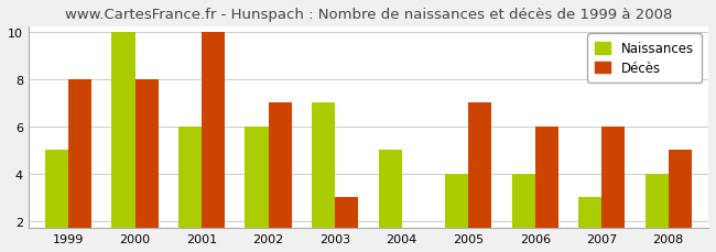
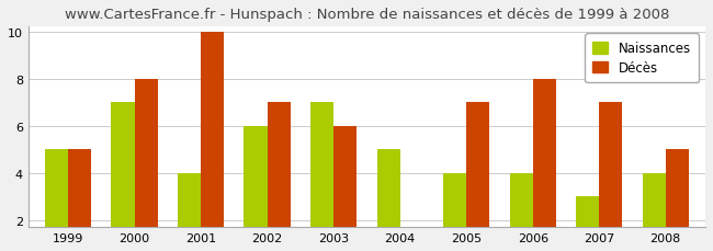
Décès/1999: 8 -> 5
Naissances/2000: 10 -> 7
Naissances/2001: 6 -> 4
Décès/2003: 3 -> 6
Décès/2006: 6 -> 8
Décès/2007: 6 -> 7
